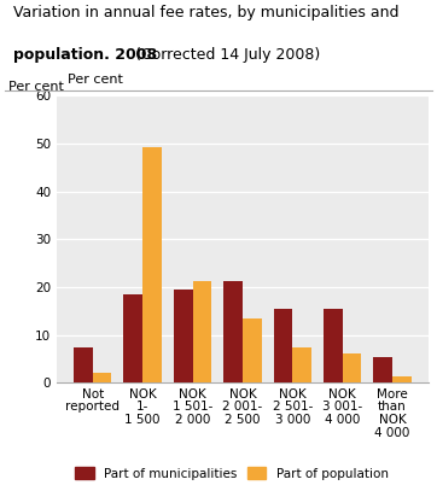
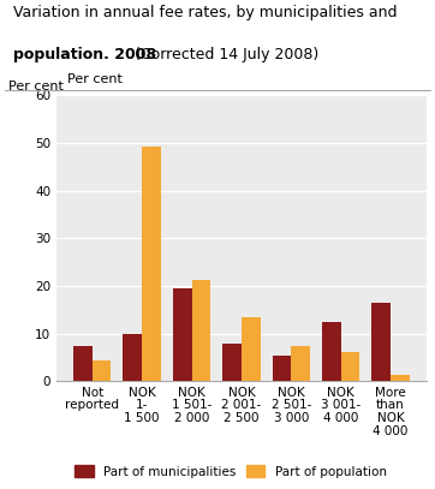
Part of population/Not reported: 2.2 -> 4.5
Part of municipalities/NOK 1- 1 500: 18.5 -> 10.0
Part of municipalities/NOK 2 001- 2 500: 21.3 -> 8.0
Part of municipalities/NOK 2 501- 3 000: 15.5 -> 5.5
Part of municipalities/NOK 3 001- 4 000: 15.5 -> 12.5
Part of municipalities/More than NOK 4 000: 5.5 -> 16.5
